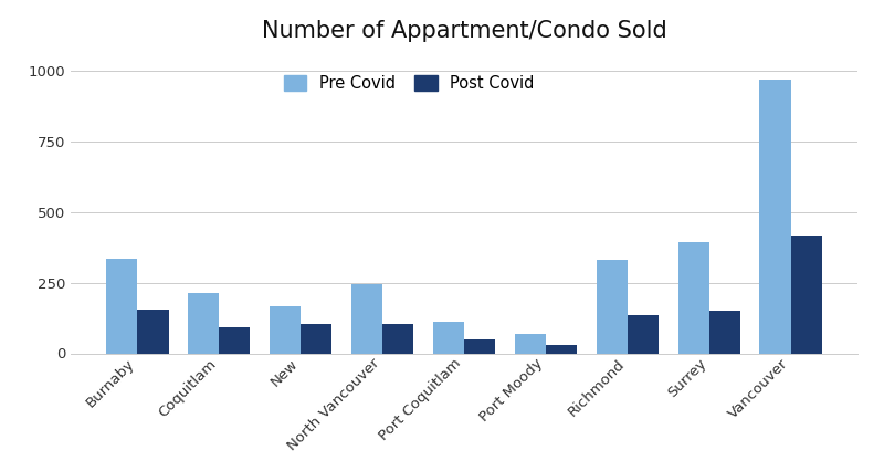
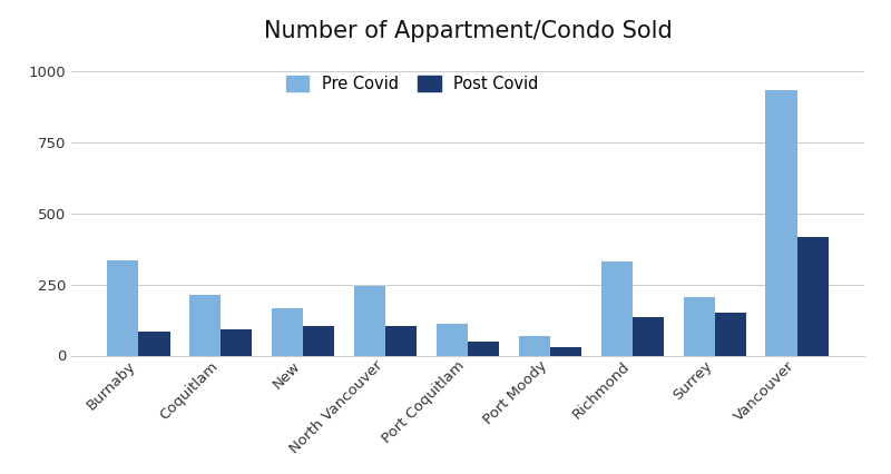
Post Covid/Burnaby: 155 -> 85
Pre Covid/Surrey: 395 -> 205
Pre Covid/Vancouver: 970 -> 935
